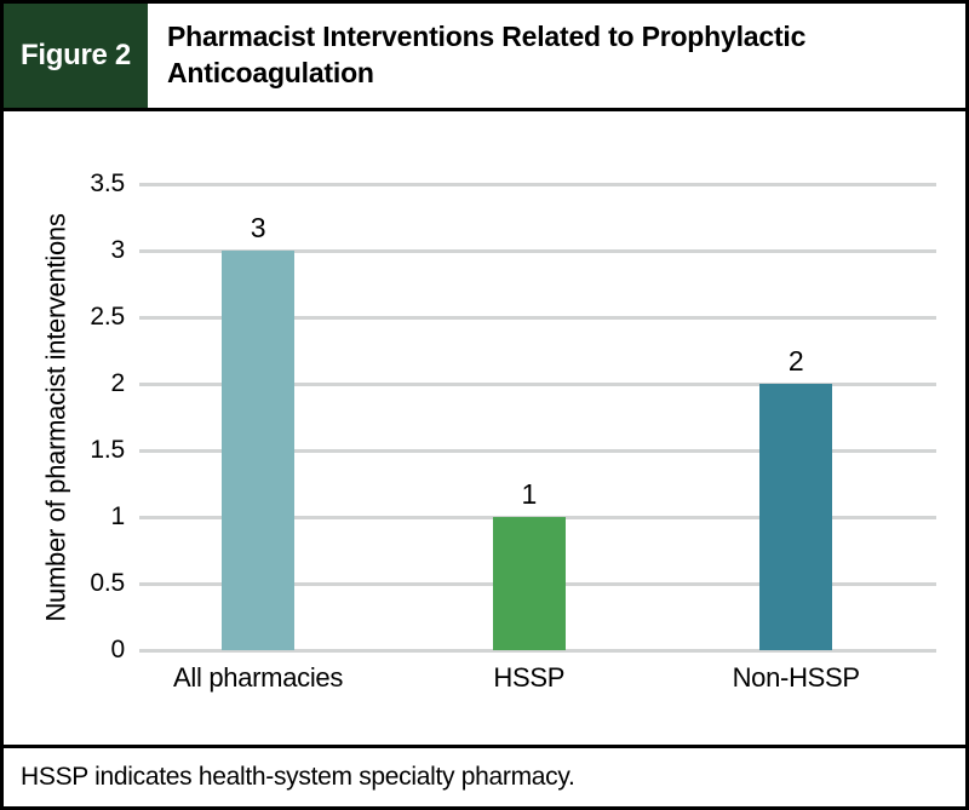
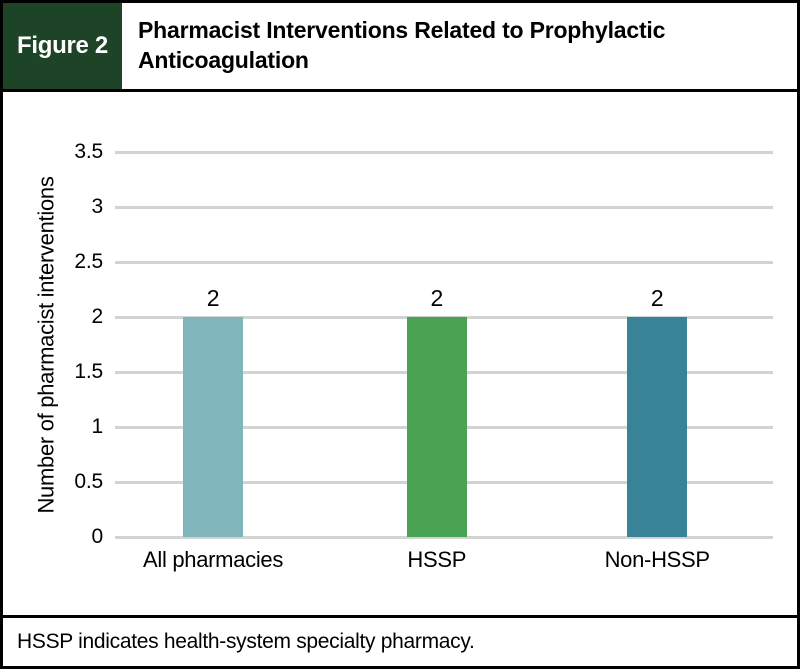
All pharmacies: 3 -> 2
HSSP: 1 -> 2
